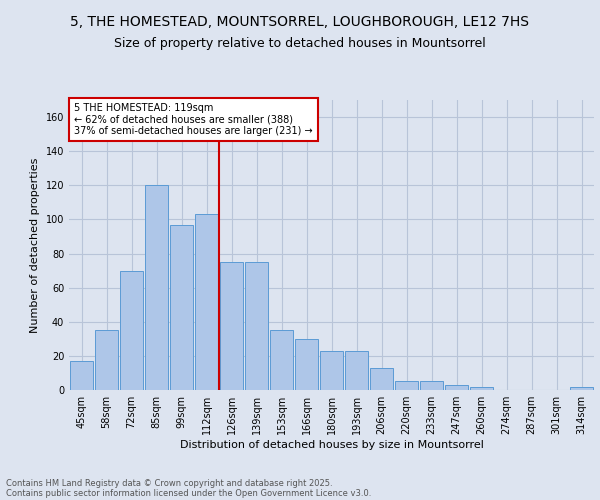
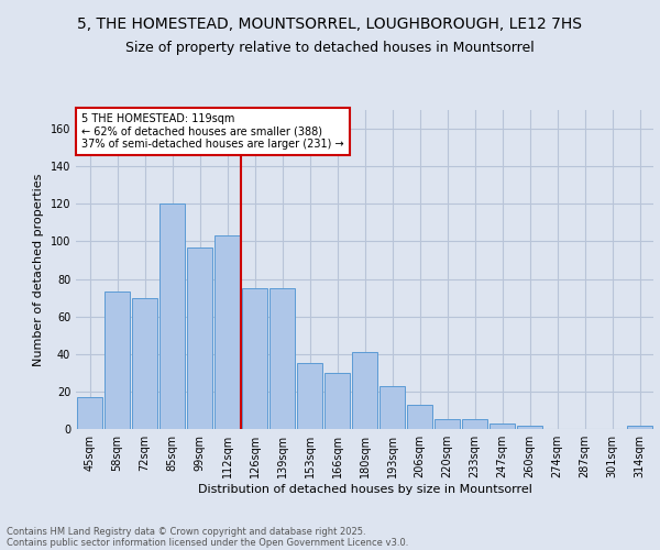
58sqm: 35 -> 73
180sqm: 23 -> 41
